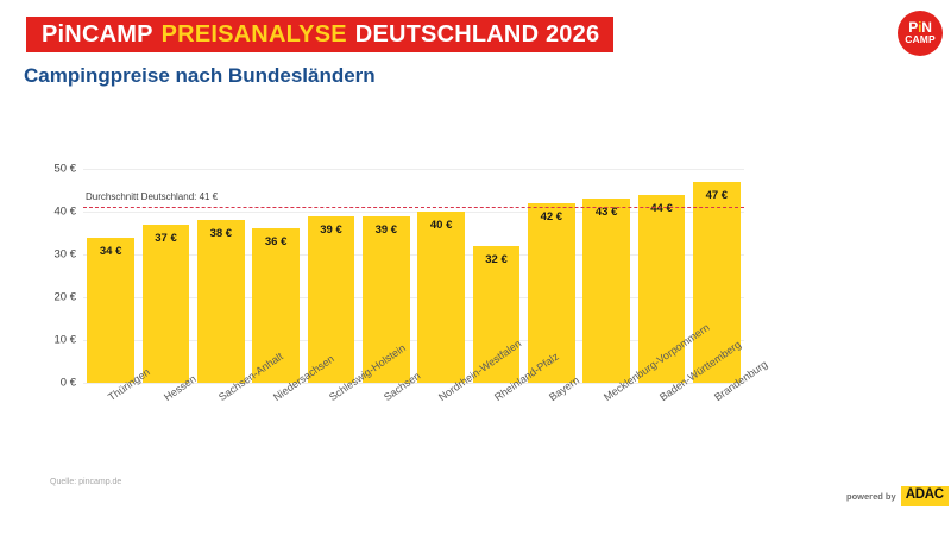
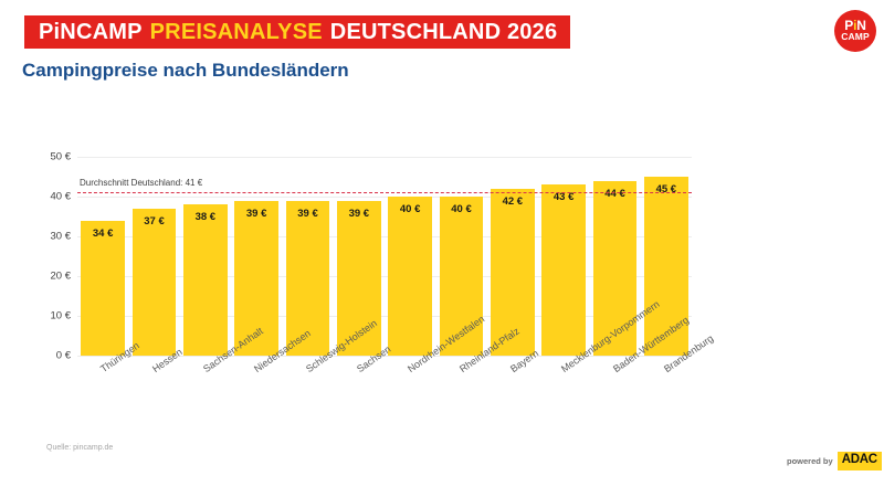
Niedersachsen: 36 -> 39
Rheinland-Pfalz: 32 -> 40
Brandenburg: 47 -> 45
